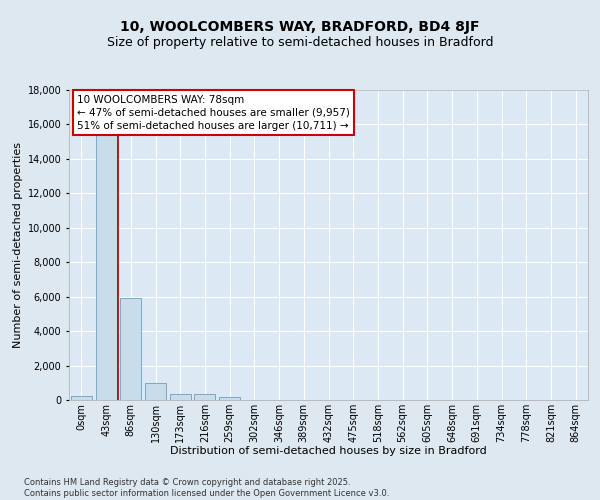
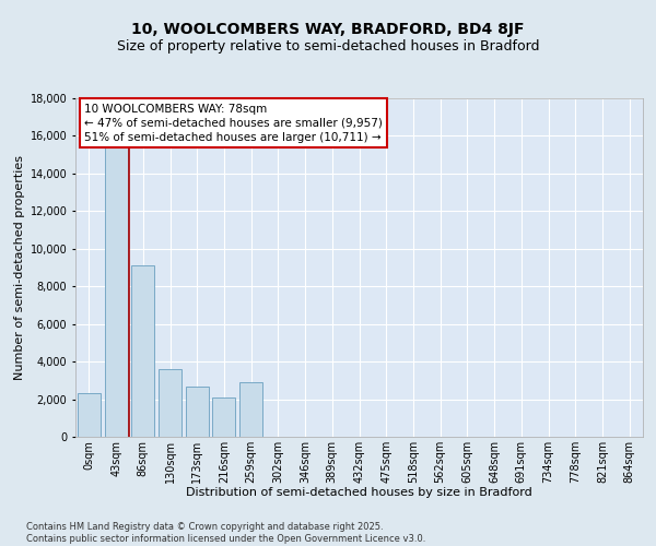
0sqm: 200 -> 2,300
86sqm: 5,900 -> 9,100
130sqm: 1,000 -> 3,600
173sqm: 400 -> 2,700
216sqm: 300 -> 2,100
259sqm: 200 -> 2,900
